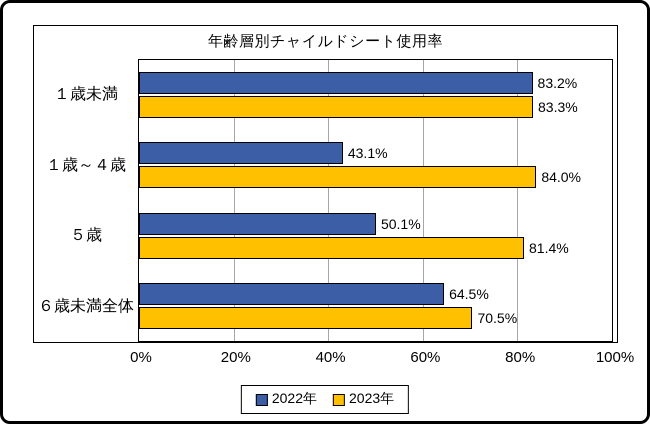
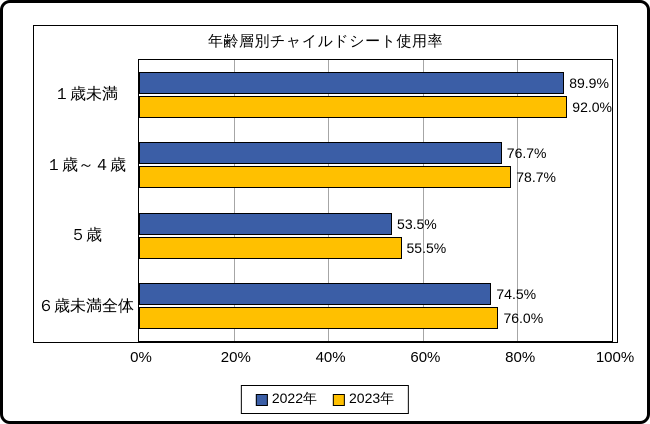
2022年/１歳未満: 83.2% -> 89.9%
2023年/１歳未満: 83.3% -> 92.0%
2022年/１歳～４歳: 43.1% -> 76.7%
2023年/１歳～４歳: 84.0% -> 78.7%
2022年/５歳: 50.1% -> 53.5%
2023年/５歳: 81.4% -> 55.5%
2022年/６歳未満全体: 64.5% -> 74.5%
2023年/６歳未満全体: 70.5% -> 76.0%
